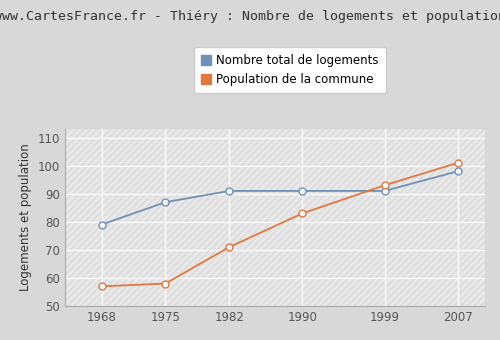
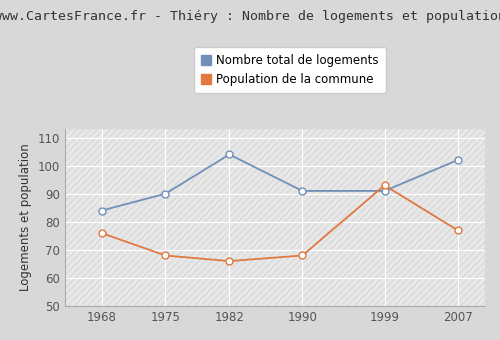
Nombre total de logements/1968: 79 -> 84
Population de la commune/1968: 57 -> 76
Nombre total de logements/1975: 87 -> 90
Population de la commune/1975: 58 -> 68
Nombre total de logements/1982: 91 -> 104
Population de la commune/1982: 71 -> 66
Population de la commune/1990: 83 -> 68
Nombre total de logements/2007: 98 -> 102
Population de la commune/2007: 101 -> 77
